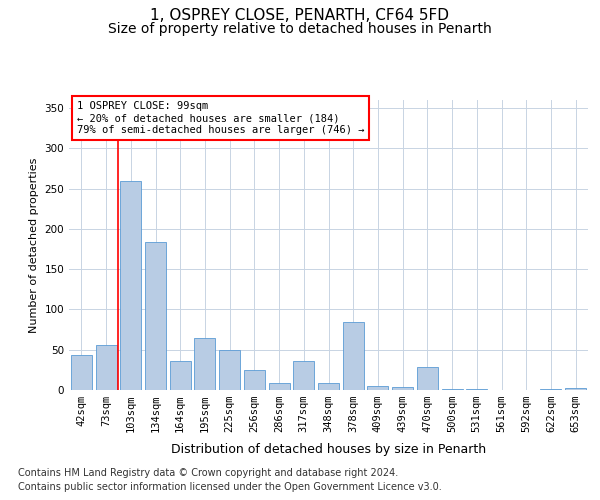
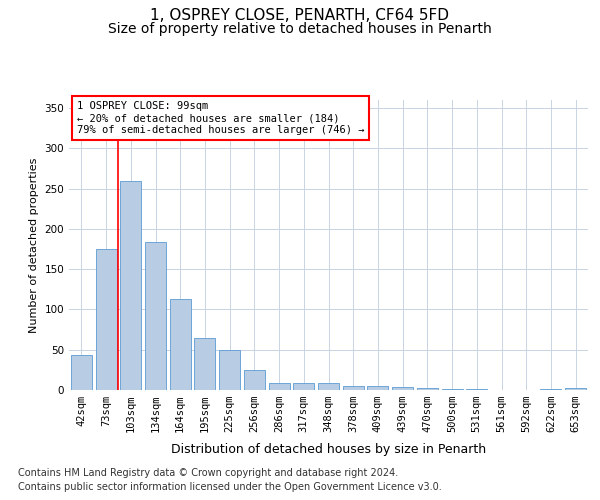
73sqm: 56 -> 175
164sqm: 36 -> 113
317sqm: 36 -> 9
378sqm: 84 -> 5
470sqm: 28 -> 3
